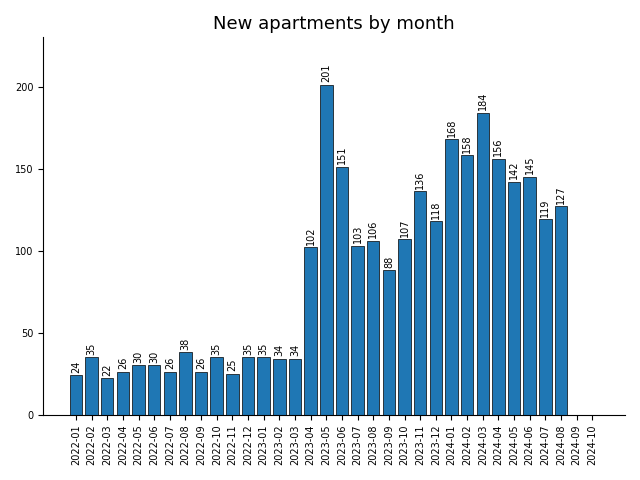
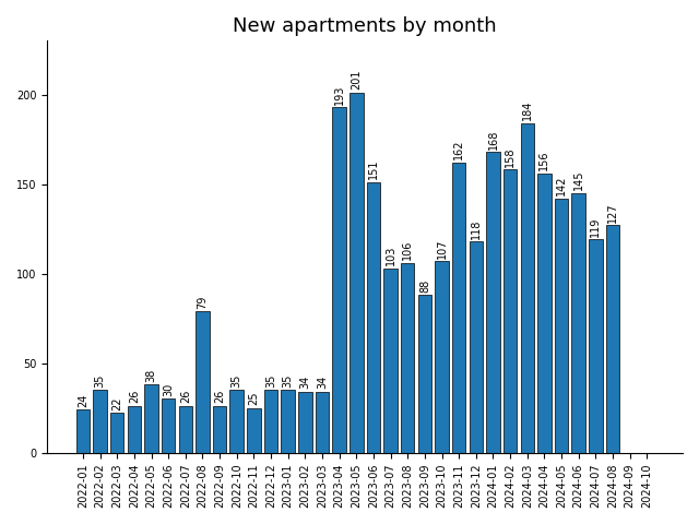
2022-05: 30 -> 38
2022-08: 38 -> 79
2023-04: 102 -> 193
2023-11: 136 -> 162
